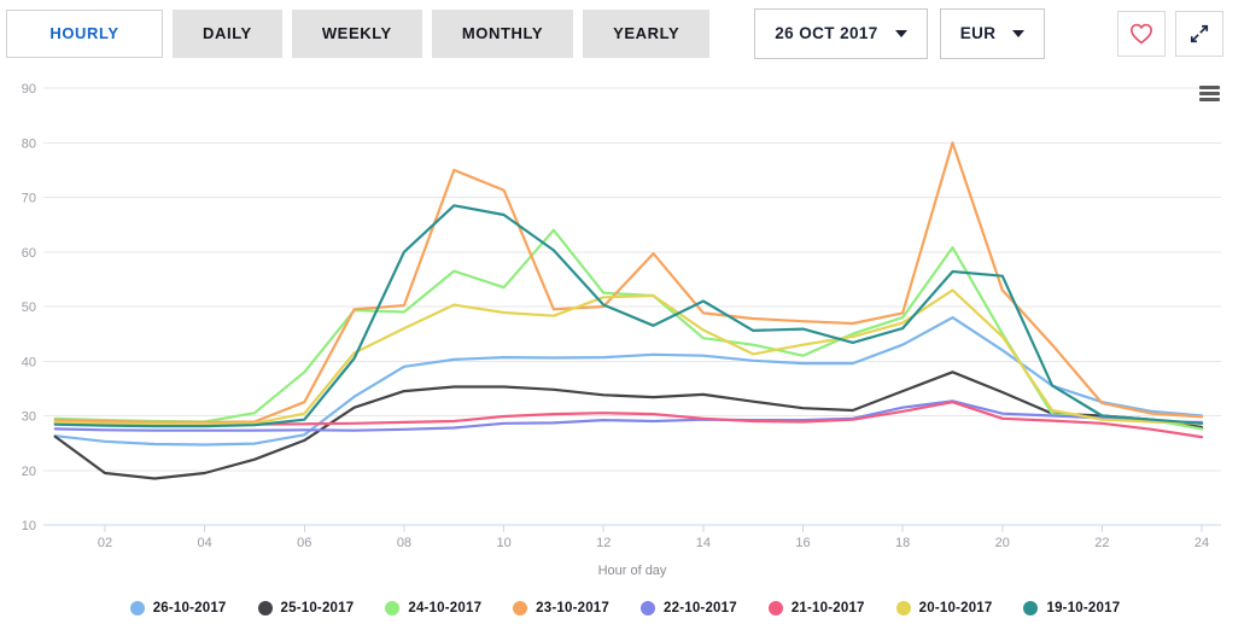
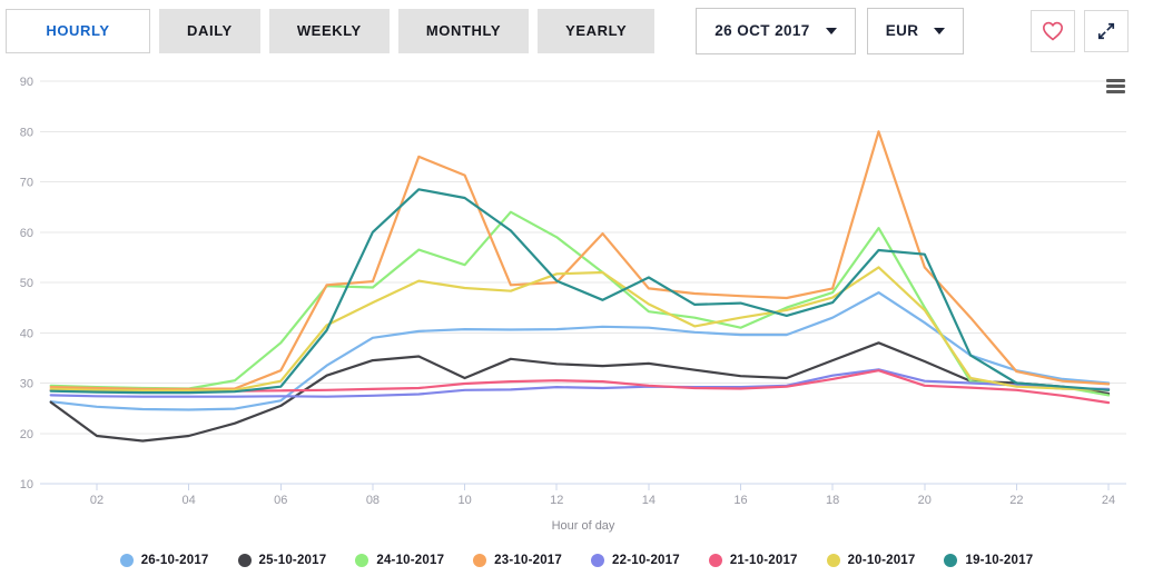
25-10-2017/10: 35 -> 31
24-10-2017/12: 52 -> 59
